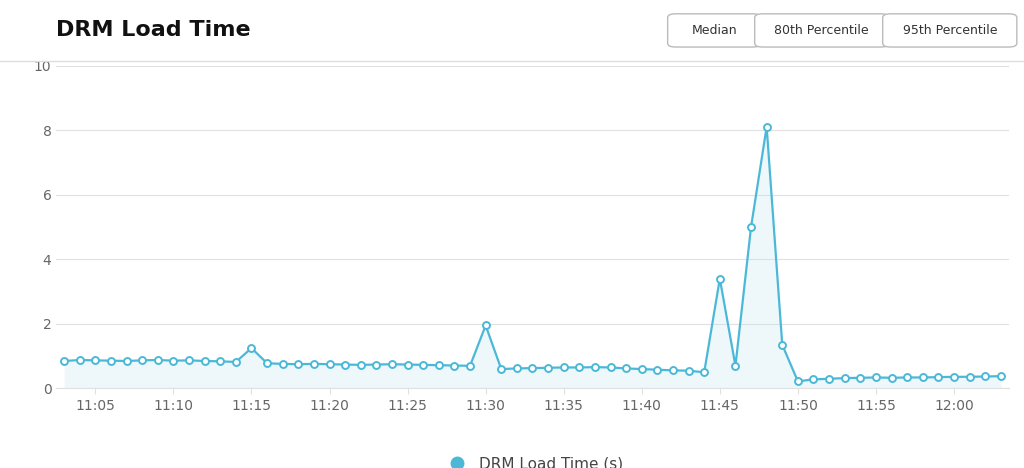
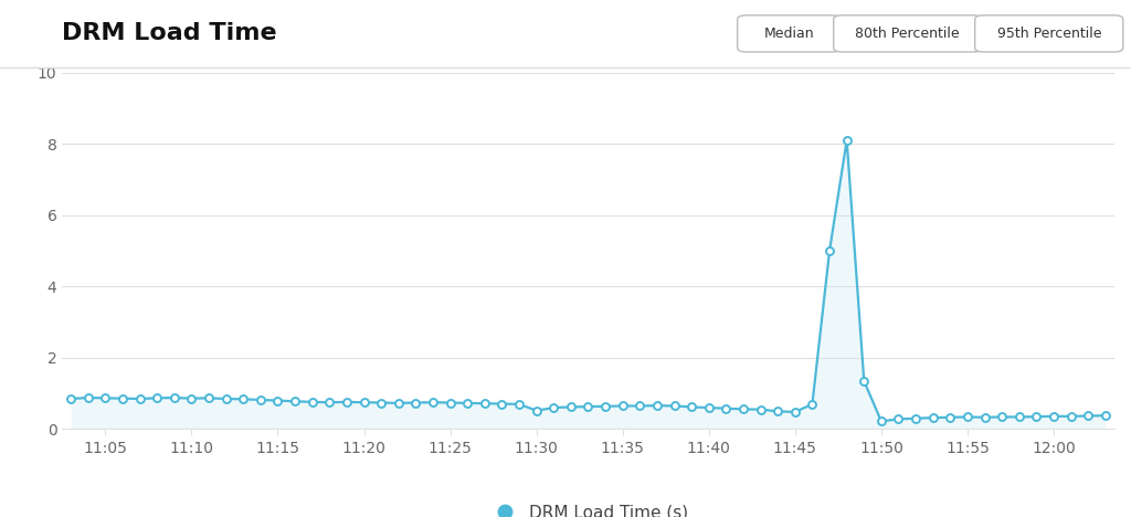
11:15: 1.25 -> 0.80
11:30: 1.95 -> 0.52
11:45: 3.40 -> 0.48
